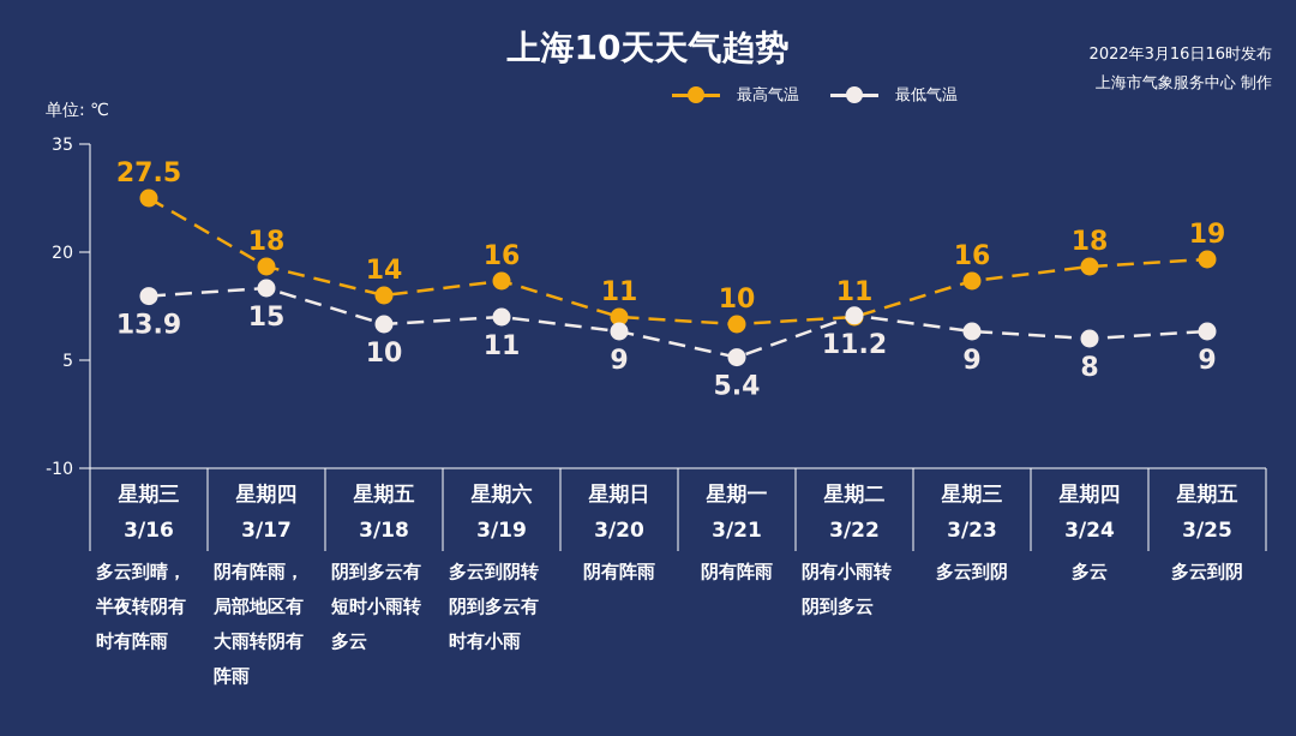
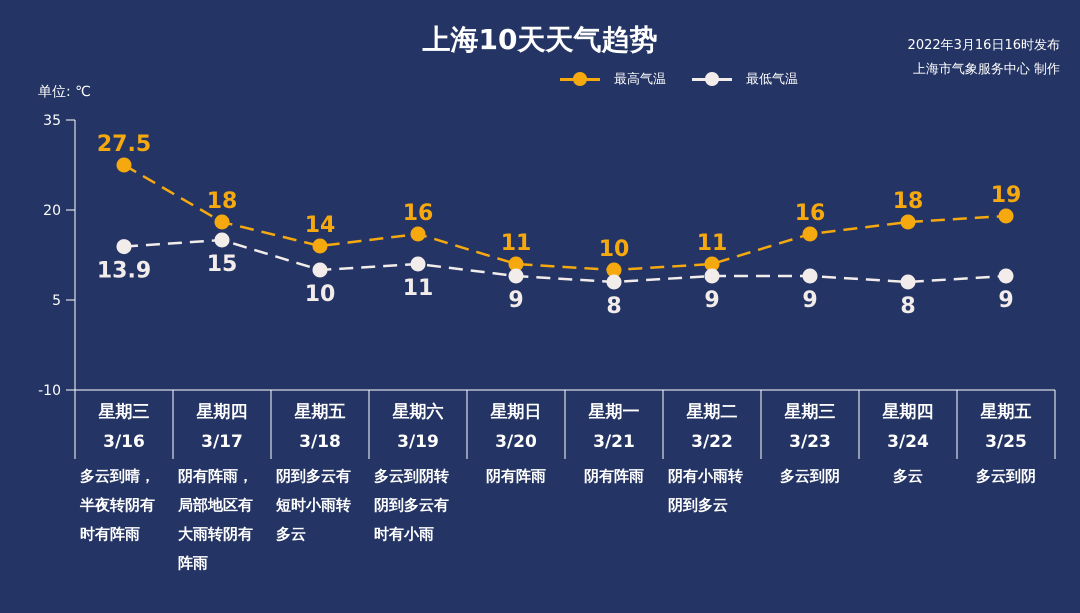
最低气温/3/21: 5.4 -> 8
最低气温/3/22: 11.2 -> 9
